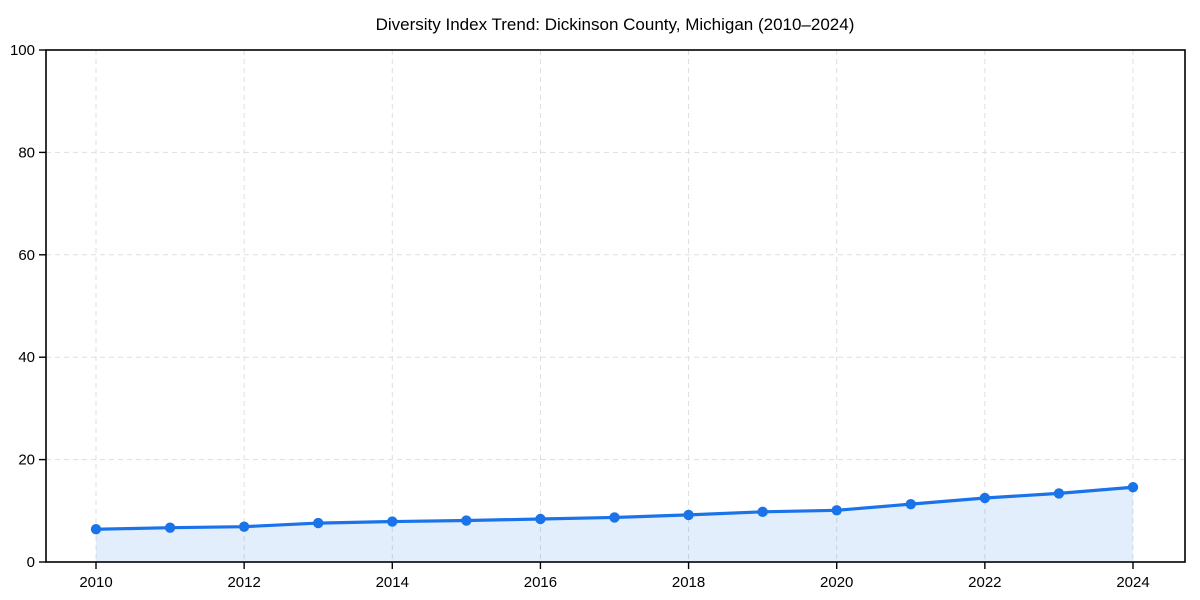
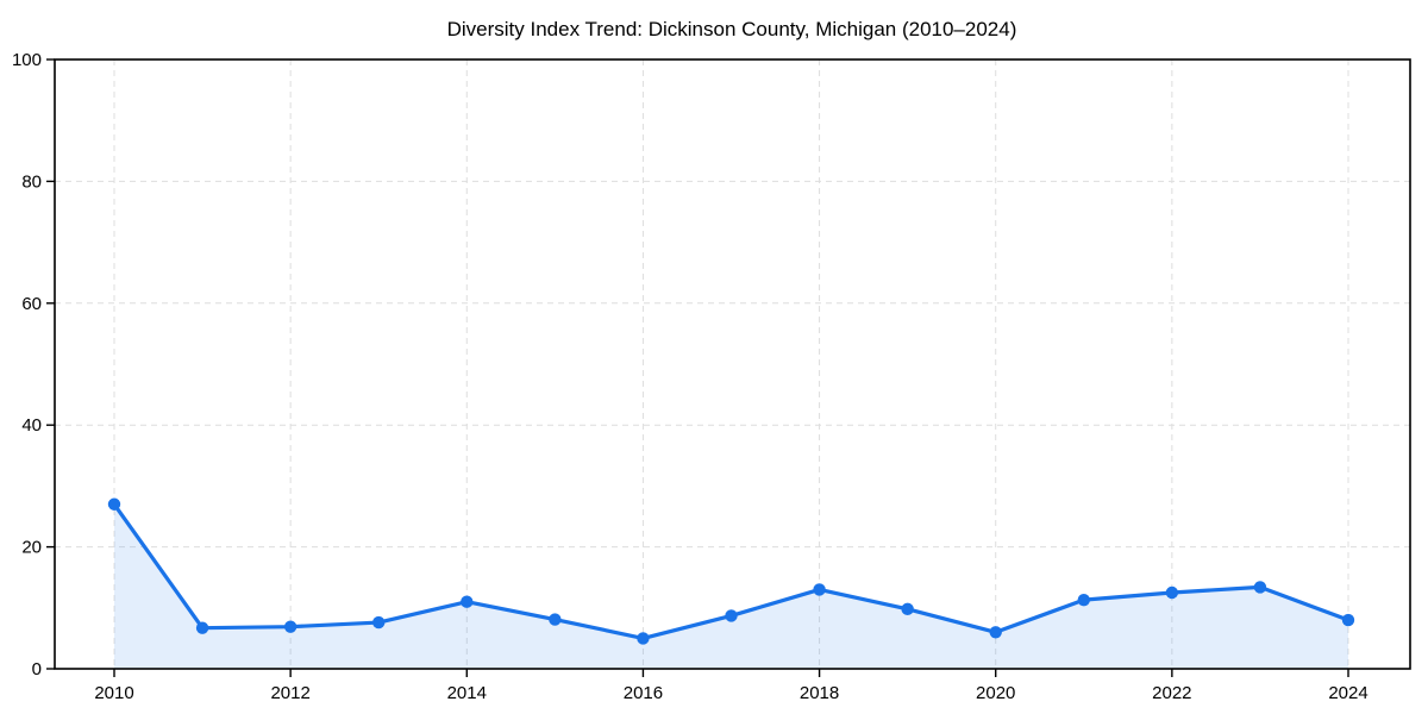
2010: 6 -> 27
2014: 8 -> 11
2016: 8 -> 5
2018: 9 -> 13
2020: 10 -> 6
2024: 15 -> 8
